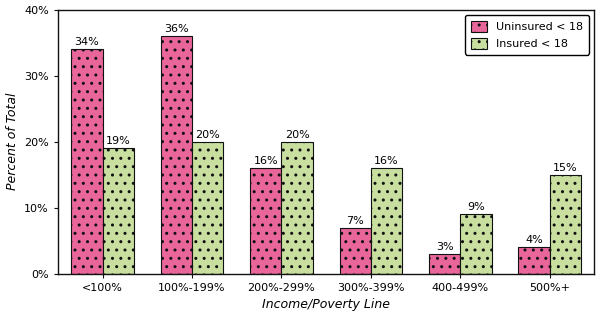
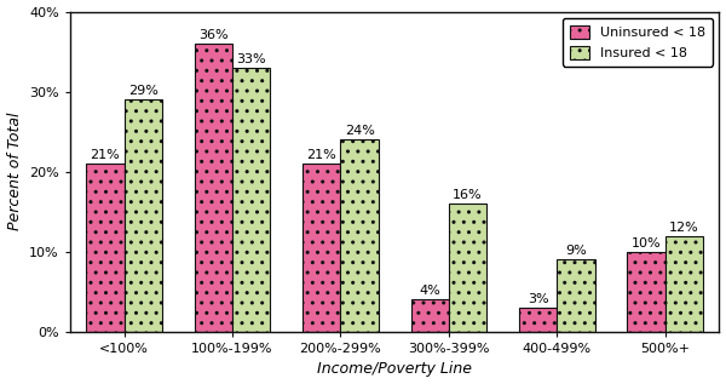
Uninsured < 18/<100%: 34% -> 21%
Insured < 18/<100%: 19% -> 29%
Insured < 18/100%-199%: 20% -> 33%
Uninsured < 18/200%-299%: 16% -> 21%
Insured < 18/200%-299%: 20% -> 24%
Uninsured < 18/300%-399%: 7% -> 4%
Uninsured < 18/500%+: 4% -> 10%
Insured < 18/500%+: 15% -> 12%
